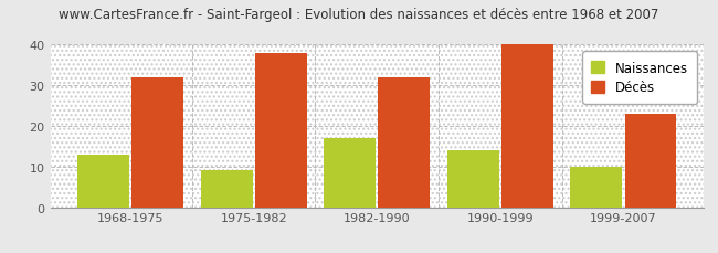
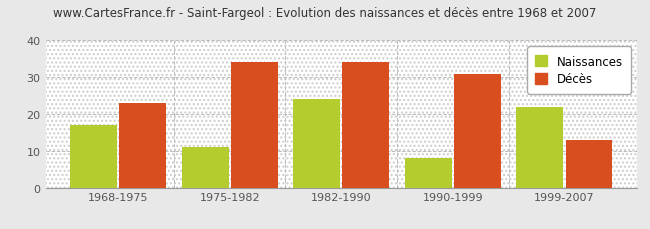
Naissances/1968-1975: 13 -> 17
Décès/1968-1975: 32 -> 23
Naissances/1975-1982: 9 -> 11
Décès/1975-1982: 38 -> 34
Naissances/1982-1990: 17 -> 24
Décès/1982-1990: 32 -> 34
Naissances/1990-1999: 14 -> 8
Décès/1990-1999: 40 -> 31
Naissances/1999-2007: 10 -> 22
Décès/1999-2007: 23 -> 13
